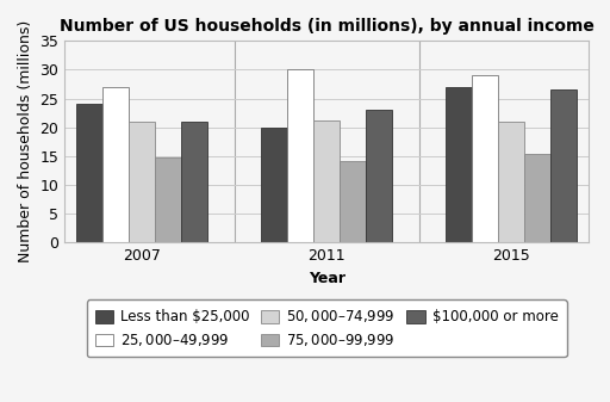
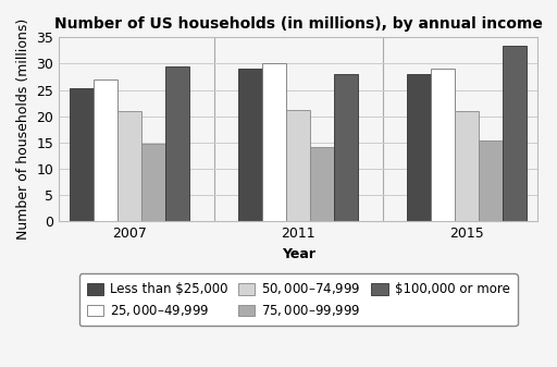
Less than $25,000/2007: 24.0 -> 25.3
$100,000 or more/2007: 21.0 -> 29.5
Less than $25,000/2011: 20.0 -> 29.0
$100,000 or more/2011: 23.0 -> 28.0
Less than $25,000/2015: 27.0 -> 28.1
$100,000 or more/2015: 26.5 -> 33.5
